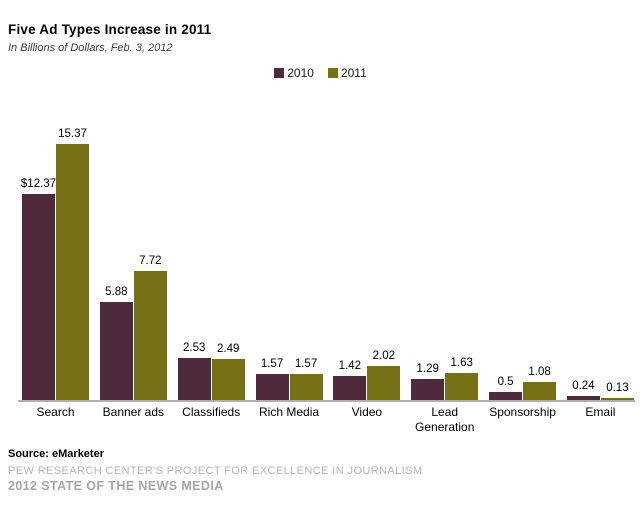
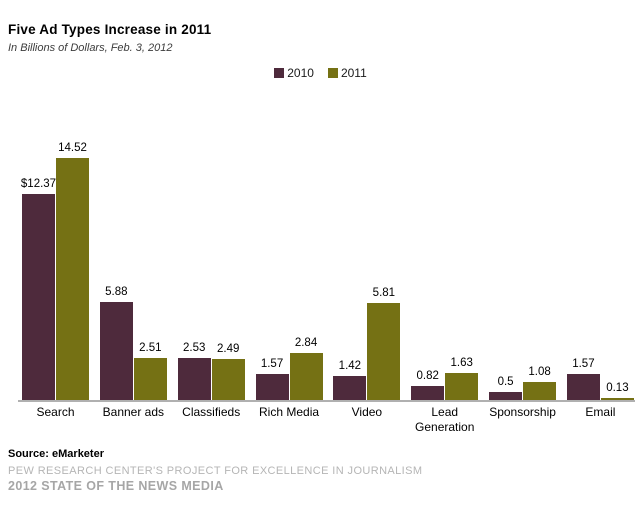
2011/Search: 15.37 -> 14.52
2011/Banner ads: 7.72 -> 2.51
2011/Rich Media: 1.57 -> 2.84
2011/Video: 2.02 -> 5.81
2010/Lead Generation: 1.29 -> 0.82
2010/Email: 0.24 -> 1.57
